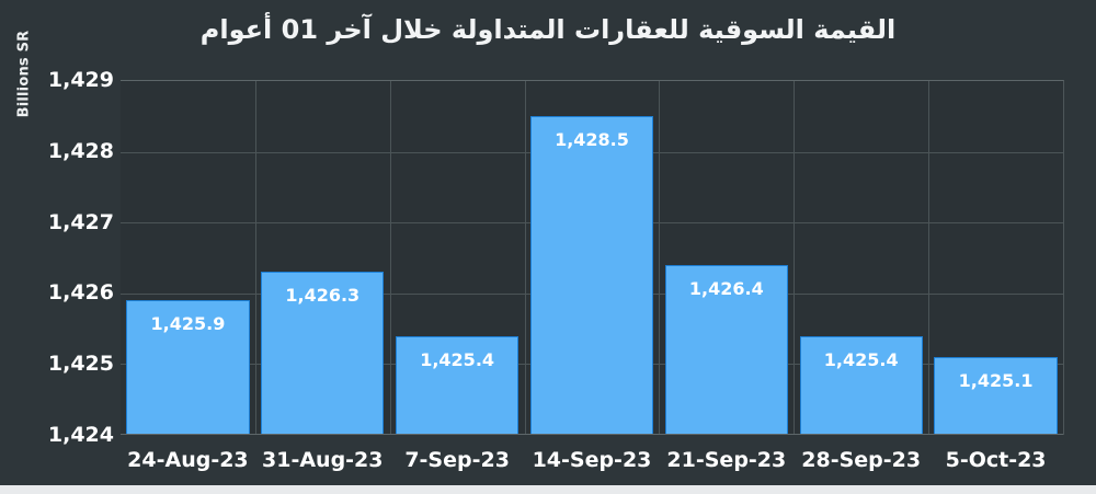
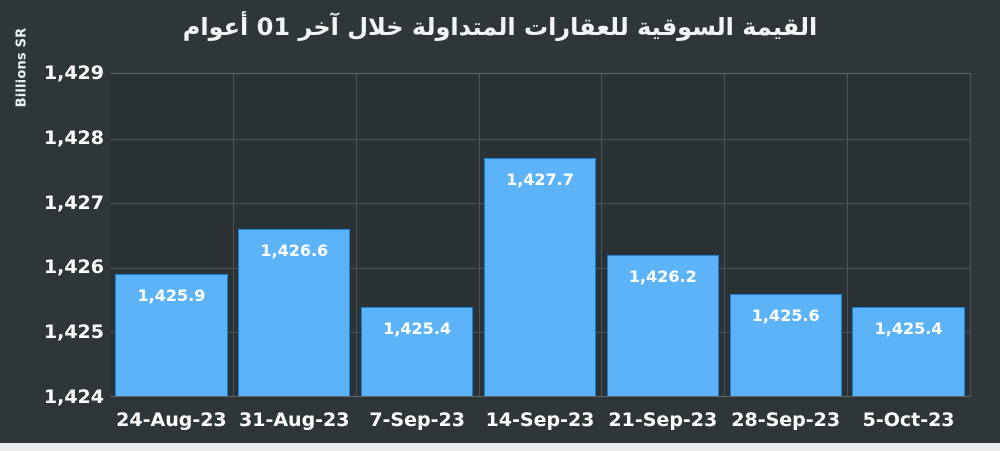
31-Aug-23: 1,426.3 -> 1,426.6
14-Sep-23: 1,428.5 -> 1,427.7
21-Sep-23: 1,426.4 -> 1,426.2
28-Sep-23: 1,425.4 -> 1,425.6
5-Oct-23: 1,425.1 -> 1,425.4
